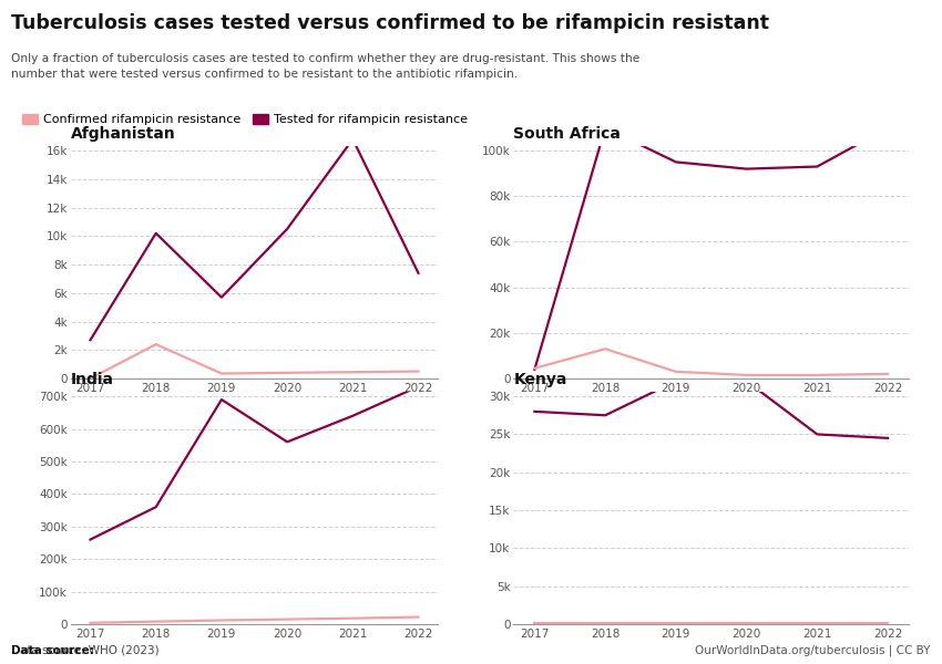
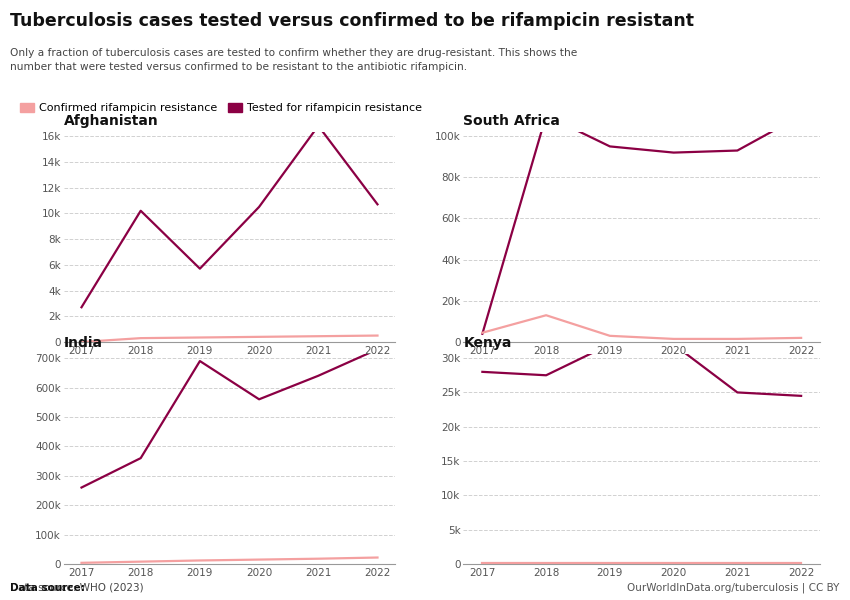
Afghanistan/Confirmed rifampicin resistance/2018: 2.4k -> 0.3k
Afghanistan/Tested for rifampicin resistance/2022: 7.4k -> 10.7k
